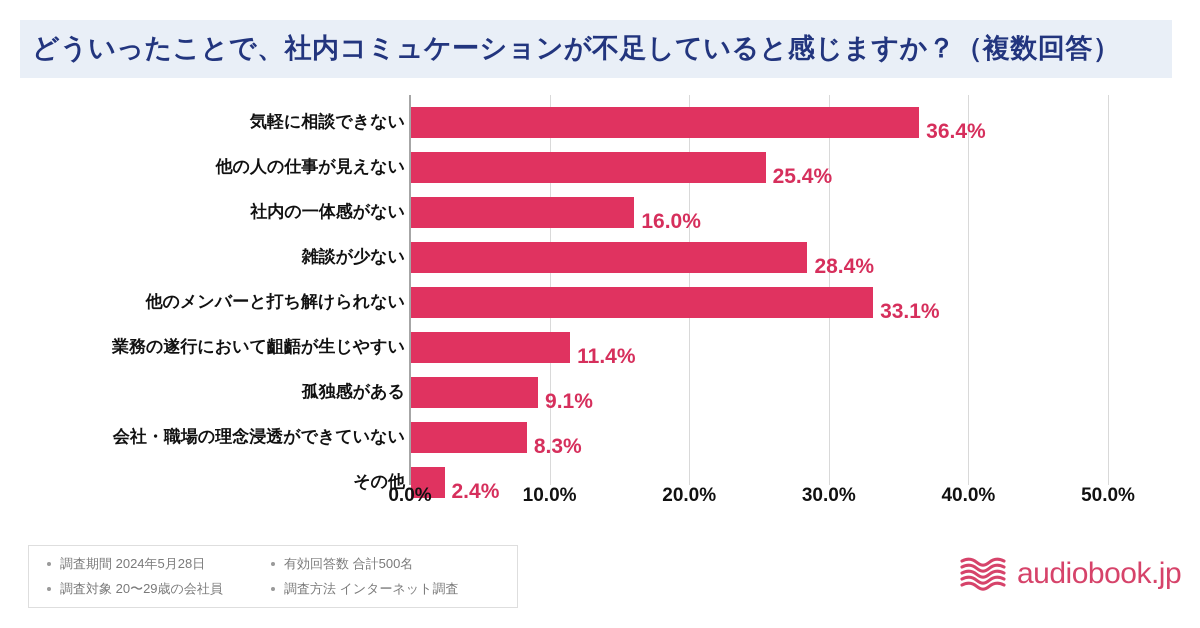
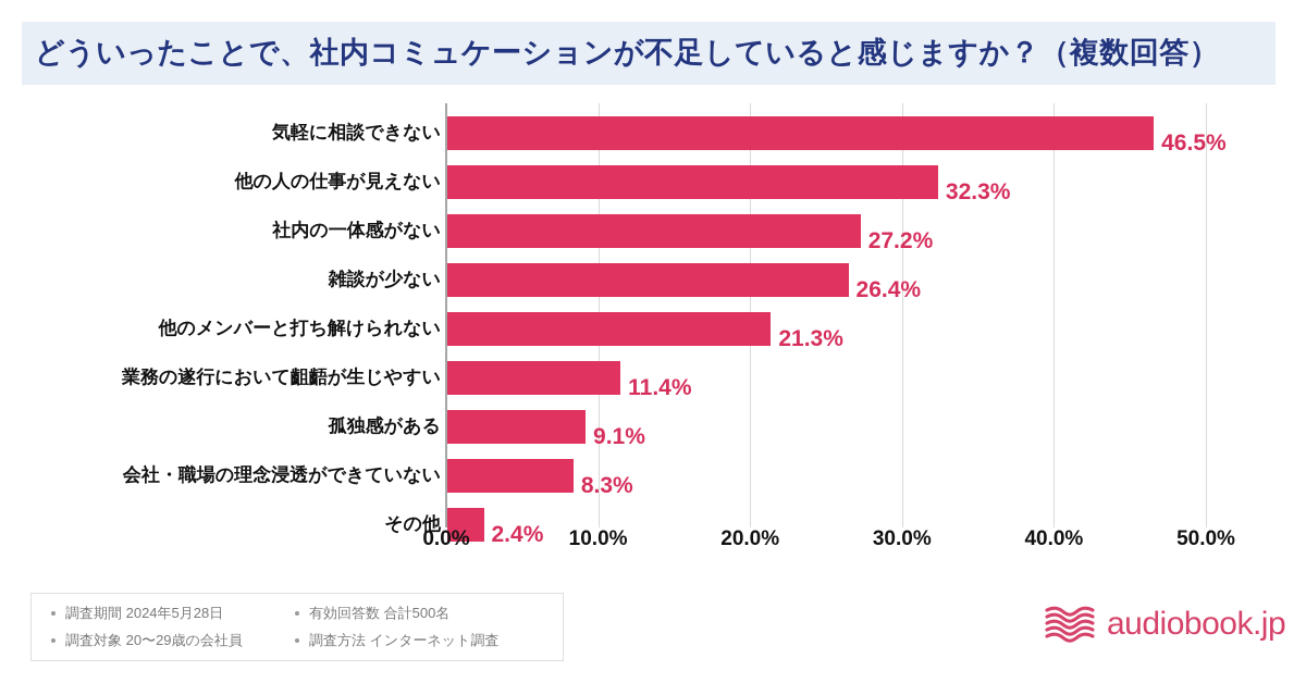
気軽に相談できない: 36.4% -> 46.5%
他の人の仕事が見えない: 25.4% -> 32.3%
社内の一体感がない: 16.0% -> 27.2%
雑談が少ない: 28.4% -> 26.4%
他のメンバーと打ち解けられない: 33.1% -> 21.3%
